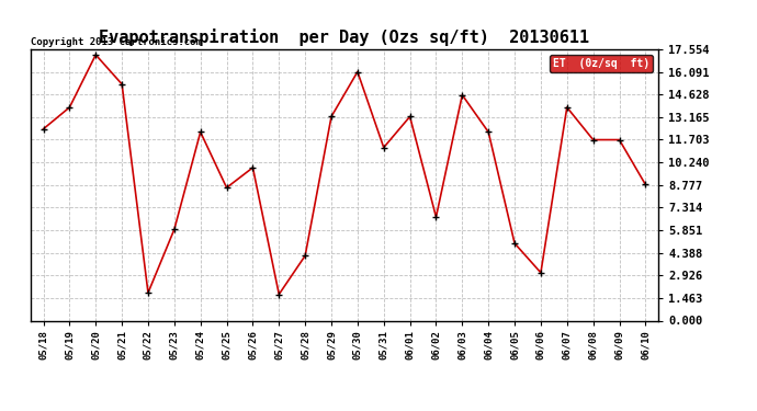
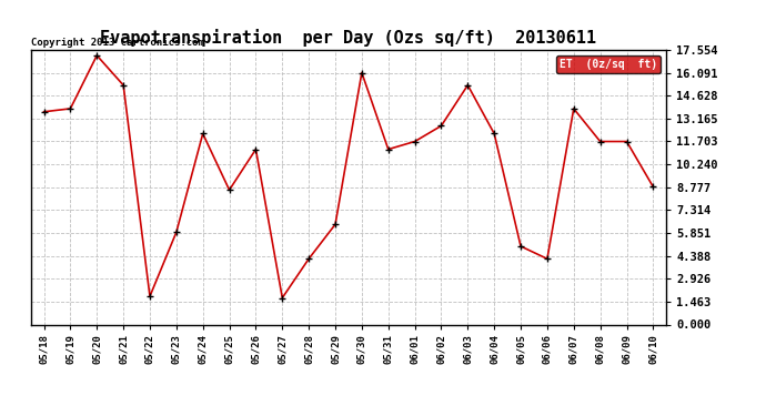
05/18: 12.4 -> 13.6
05/26: 9.9 -> 11.2
05/29: 13.2 -> 6.4
06/01: 13.2 -> 11.7
06/02: 6.7 -> 12.7
06/03: 14.6 -> 15.3
06/06: 3.1 -> 4.2
